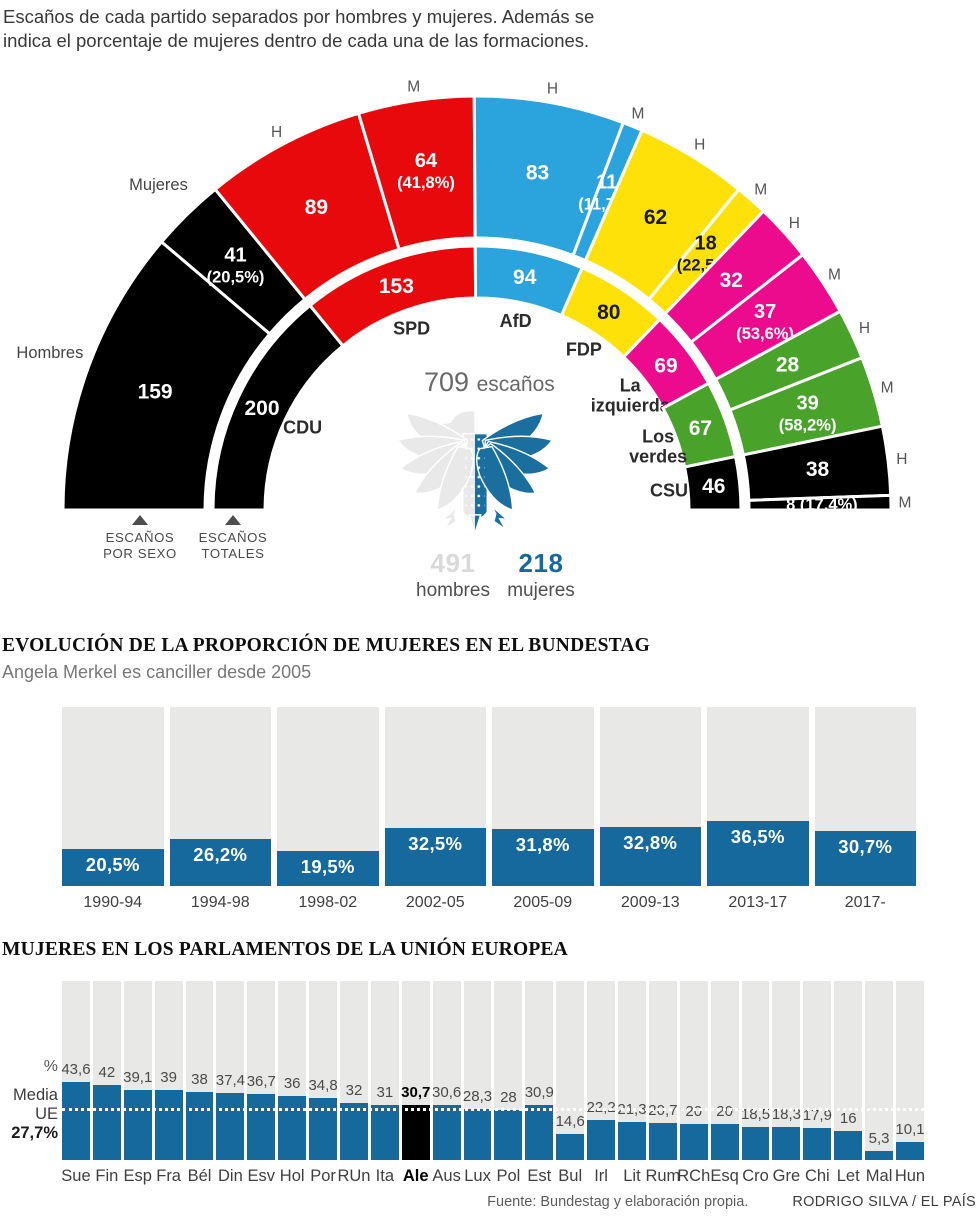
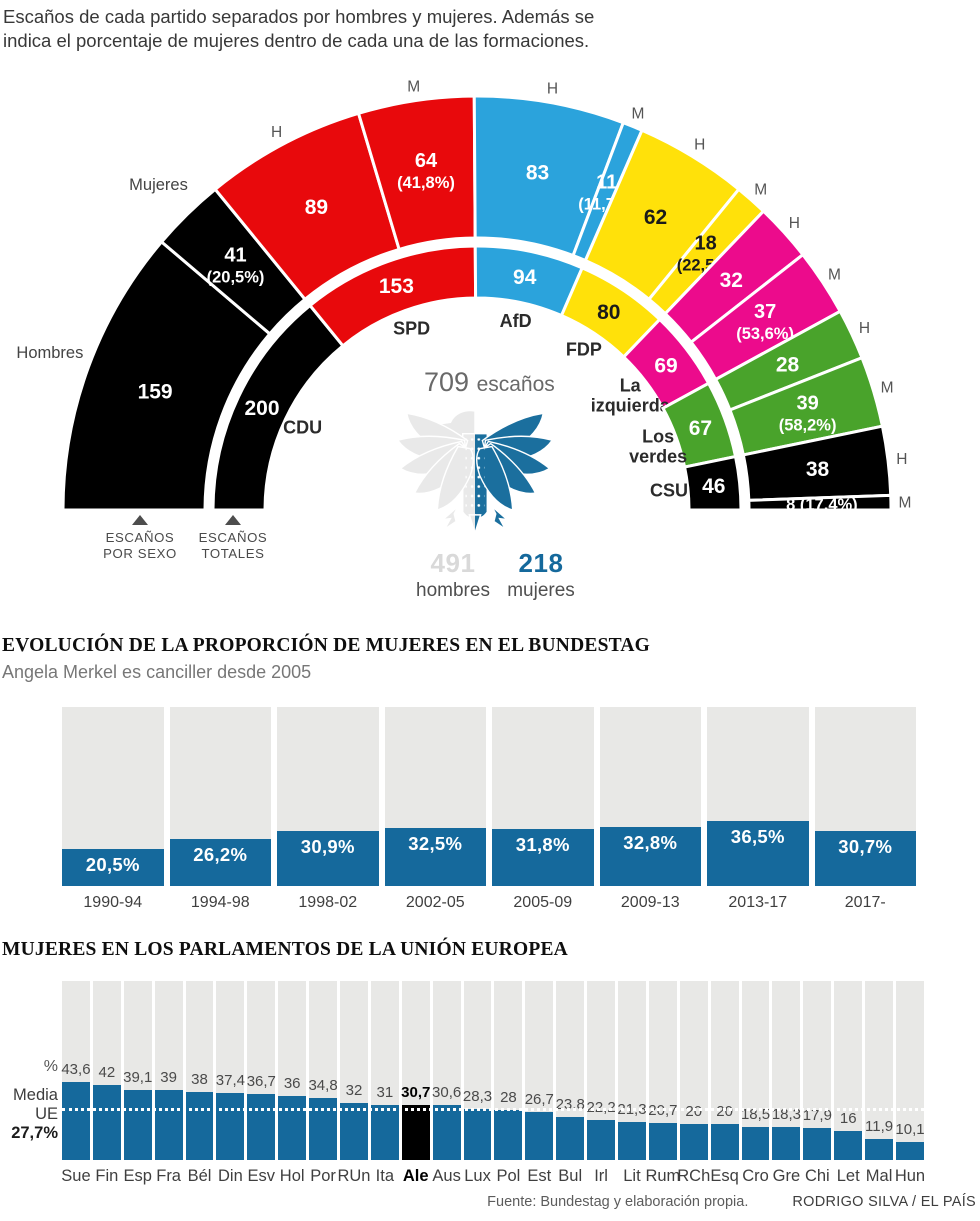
EVOLUCIÓN DE LA PROPORCIÓN DE MUJERES EN EL BUNDESTAG/1998-02: 19,5% -> 30,9%
MUJERES EN LOS PARLAMENTOS DE LA UNIÓN EUROPEA/Est: 30,9 -> 26,7
MUJERES EN LOS PARLAMENTOS DE LA UNIÓN EUROPEA/Bul: 14,6 -> 23,8
MUJERES EN LOS PARLAMENTOS DE LA UNIÓN EUROPEA/Mal: 5,3 -> 11,9
